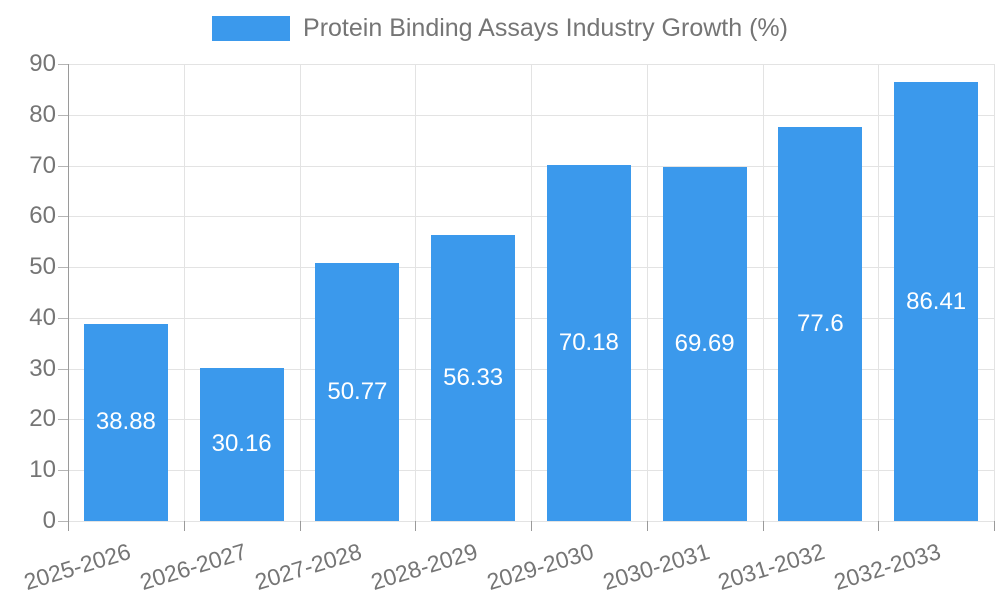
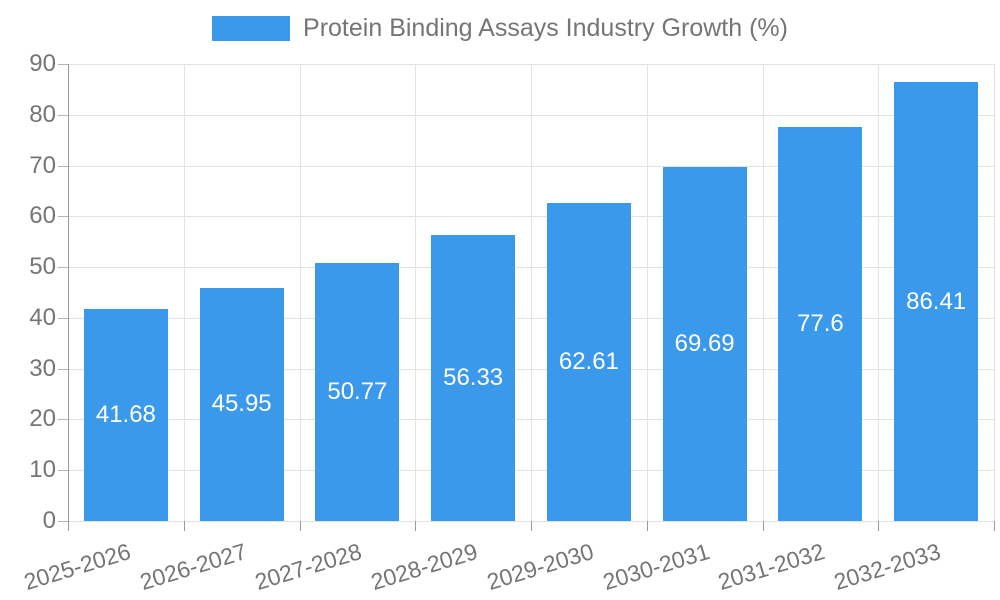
2025-2026: 38.88 -> 41.68
2026-2027: 30.16 -> 45.95
2029-2030: 70.18 -> 62.61
